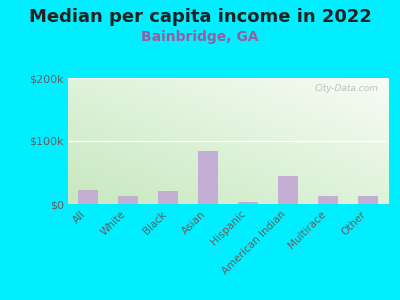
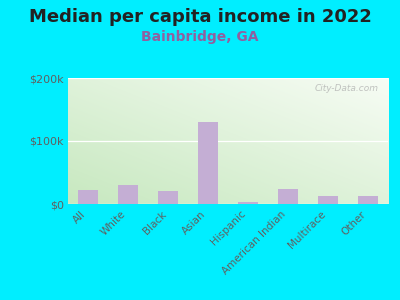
White: $12k -> $30k
Asian: $84k -> $130k
American Indian: $44k -> $24k
